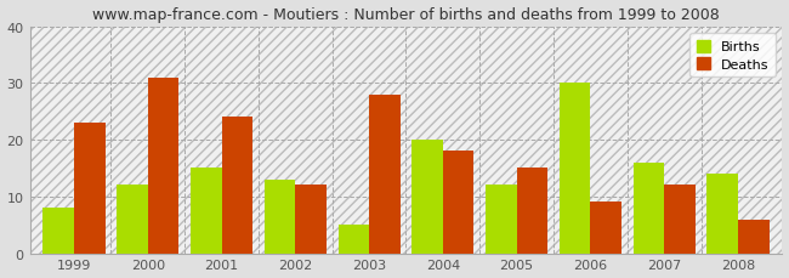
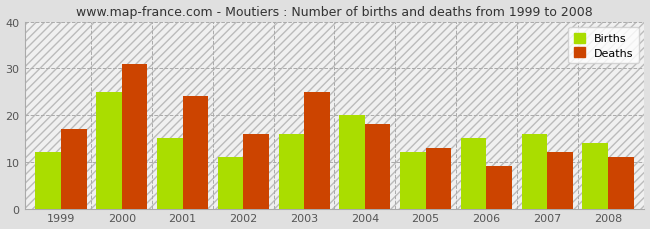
Births/1999: 8 -> 12
Deaths/1999: 23 -> 17
Births/2000: 12 -> 25
Births/2002: 13 -> 11
Deaths/2002: 12 -> 16
Births/2003: 5 -> 16
Deaths/2003: 28 -> 25
Deaths/2005: 15 -> 13
Births/2006: 30 -> 15
Deaths/2008: 6 -> 11
